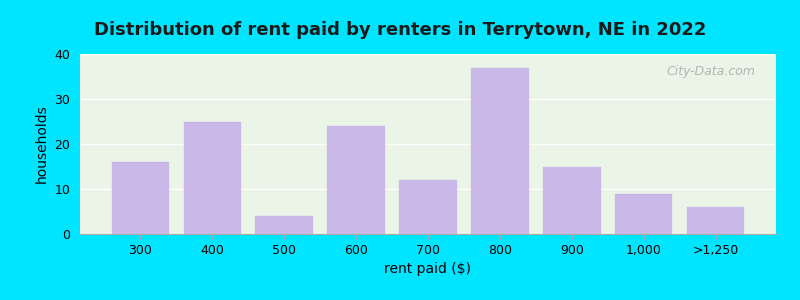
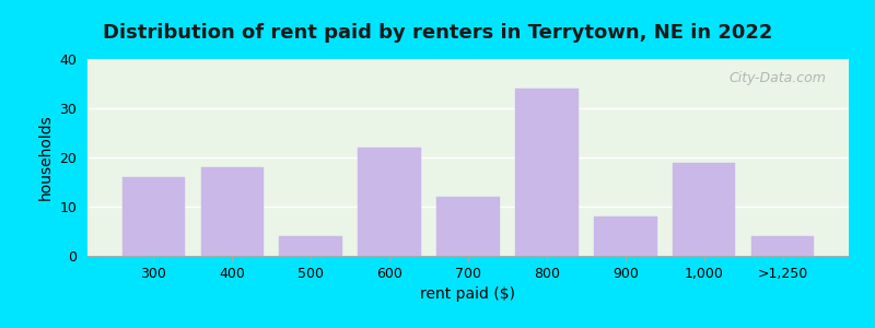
400: 25 -> 18
600: 24 -> 22
800: 37 -> 34
900: 15 -> 8
1,000: 9 -> 19
>1,250: 6 -> 4
